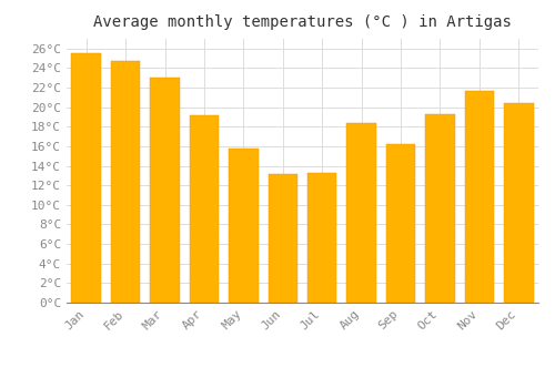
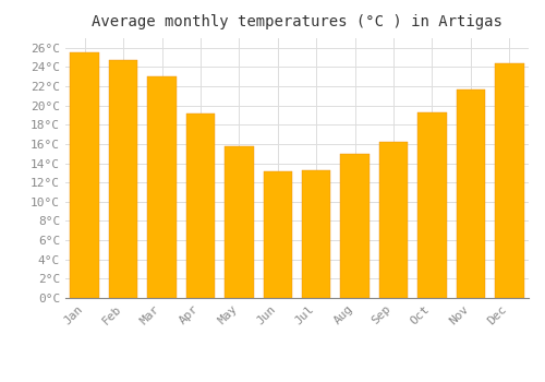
Aug: 18.4°C -> 15.0°C
Dec: 20.4°C -> 24.4°C
